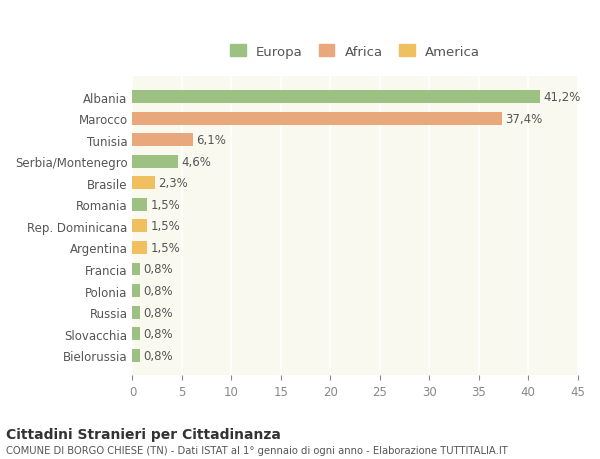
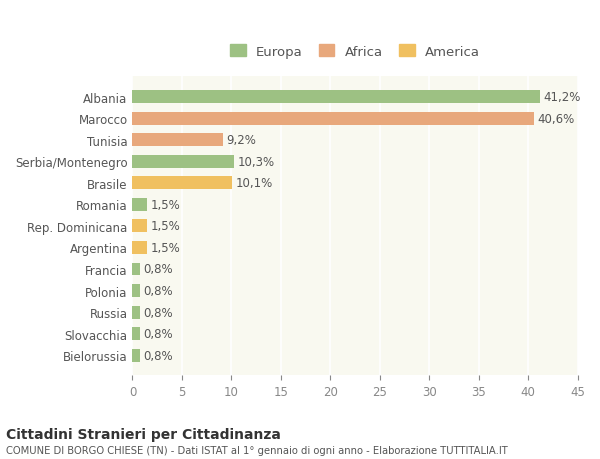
Marocco: 37,4% -> 40,6%
Tunisia: 6,1% -> 9,2%
Serbia/Montenegro: 4,6% -> 10,3%
Brasile: 2,3% -> 10,1%
